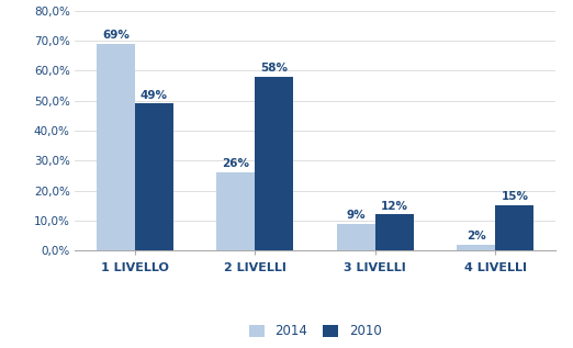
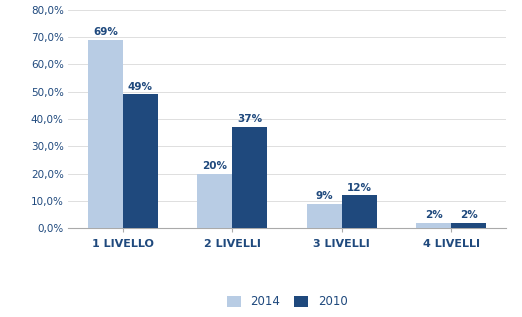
2014/2 LIVELLI: 26% -> 20%
2010/2 LIVELLI: 58% -> 37%
2010/4 LIVELLI: 15% -> 2%
